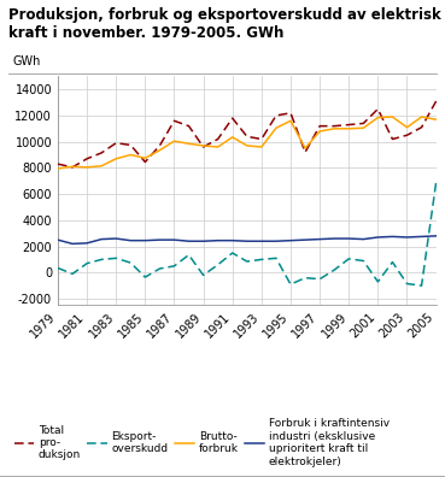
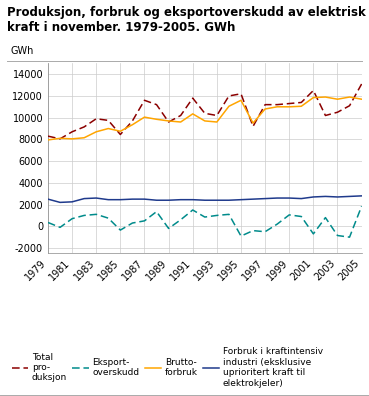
Brutto- forbruk/2003: 11100 -> 11700
Eksport- overskudd/2005: 6900 -> 1800
